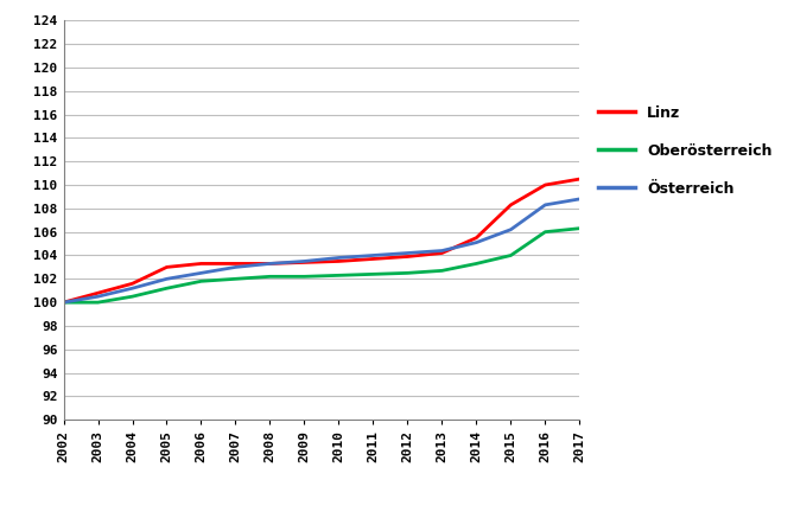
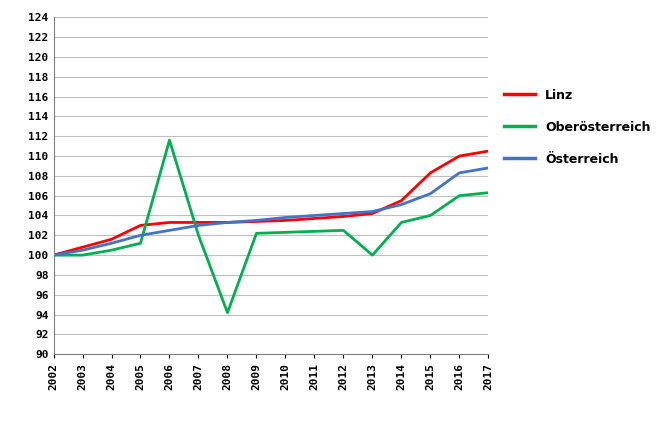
Oberösterreich/2006: 101.8 -> 111.6
Oberösterreich/2008: 102.2 -> 94.2
Oberösterreich/2013: 102.7 -> 100.0
